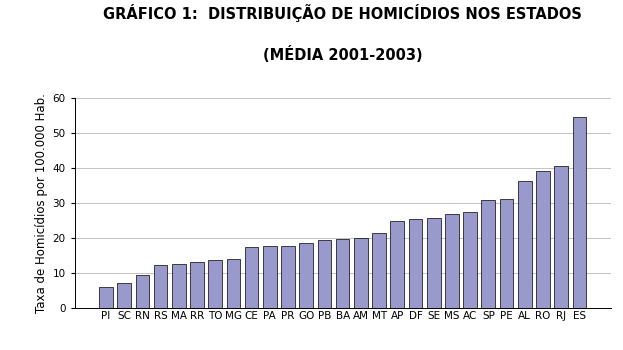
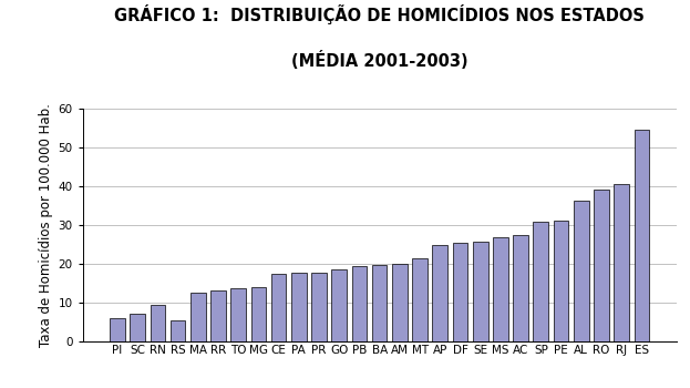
RS: 12.2 -> 5.5
